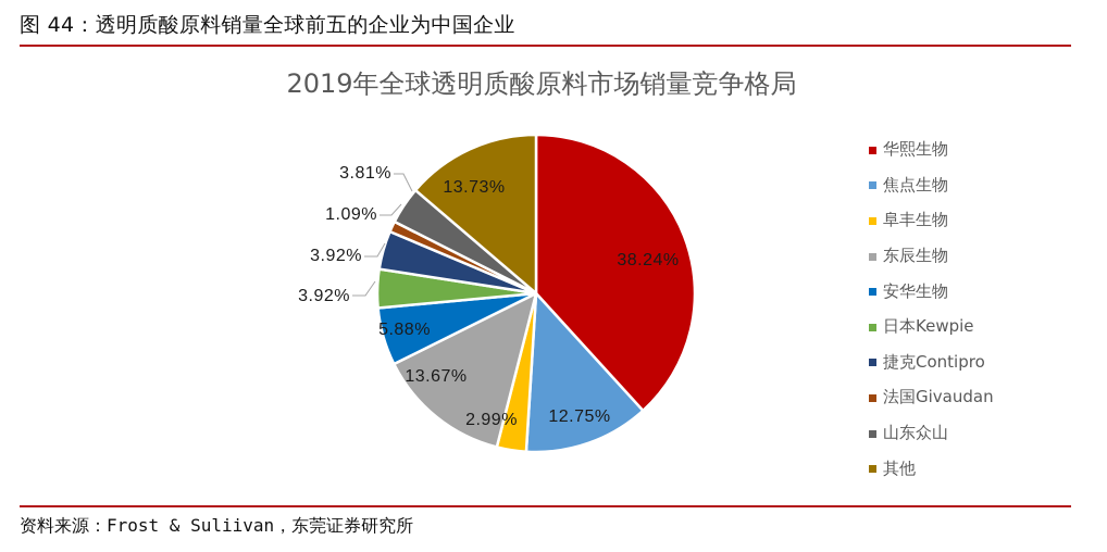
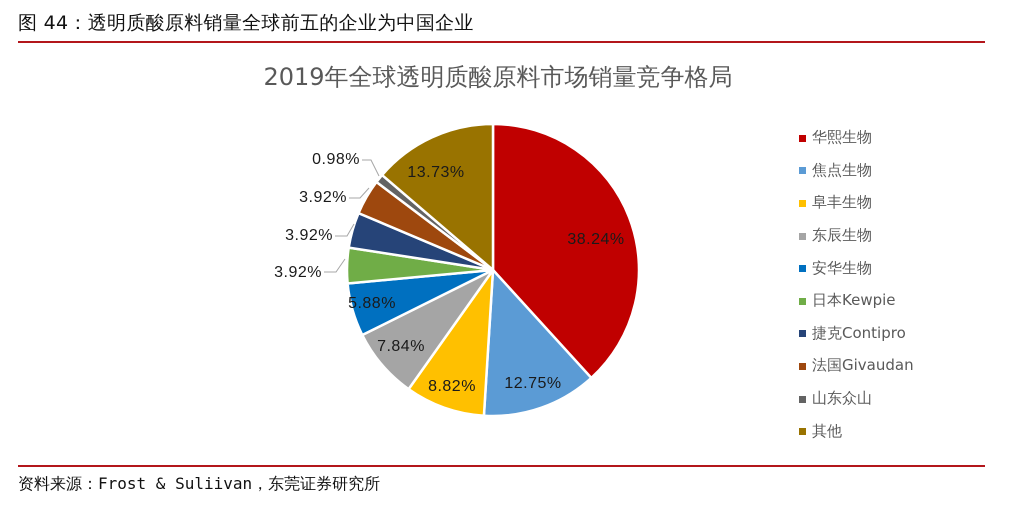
阜丰生物: 2.99% -> 8.82%
东辰生物: 13.67% -> 7.84%
法国Givaudan: 1.09% -> 3.92%
山东众山: 3.81% -> 0.98%
